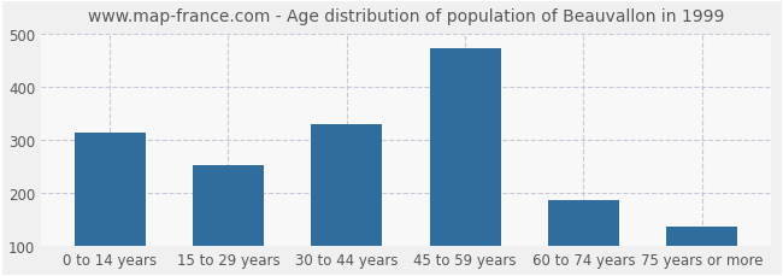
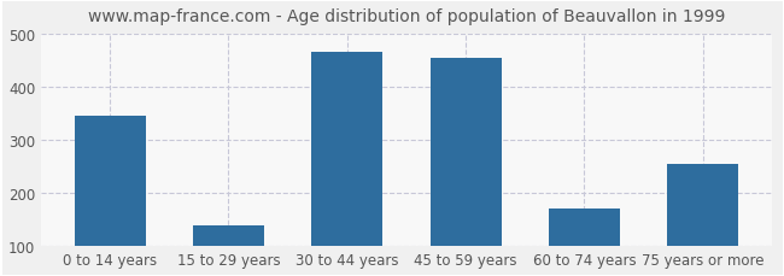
0 to 14 years: 315 -> 345
15 to 29 years: 253 -> 140
30 to 44 years: 330 -> 465
45 to 59 years: 474 -> 455
60 to 74 years: 187 -> 170
75 years or more: 137 -> 255
